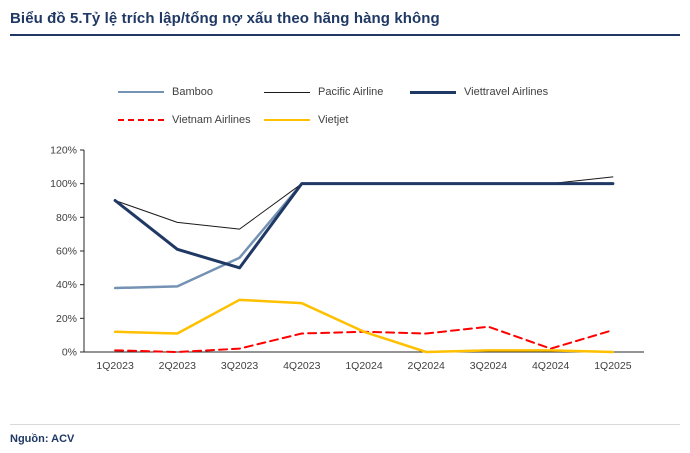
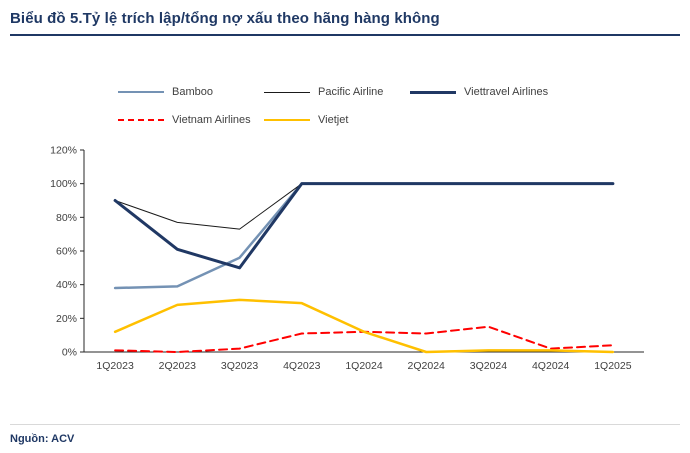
Vietjet/2Q2023: 11% -> 28%
Pacific Airline/1Q2025: 104% -> 100%
Vietnam Airlines/1Q2025: 13% -> 4%
